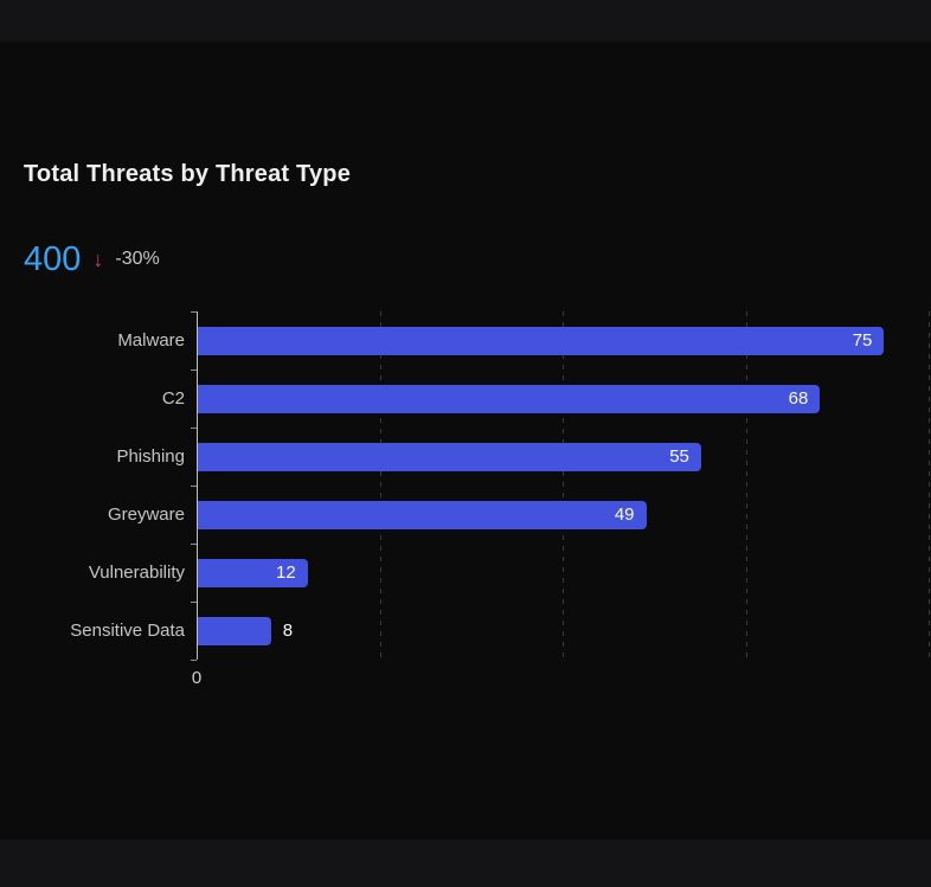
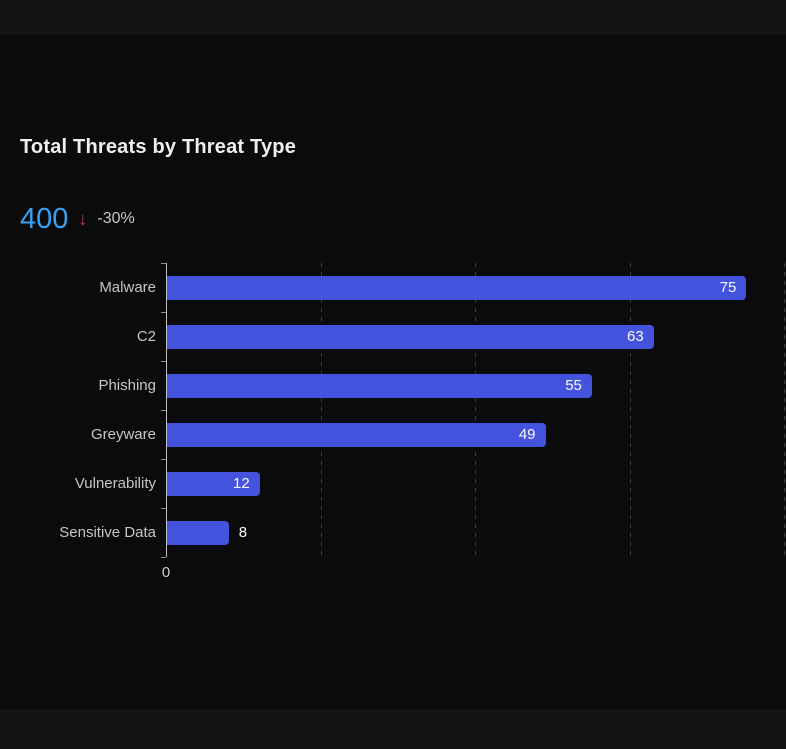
C2: 68 -> 63
